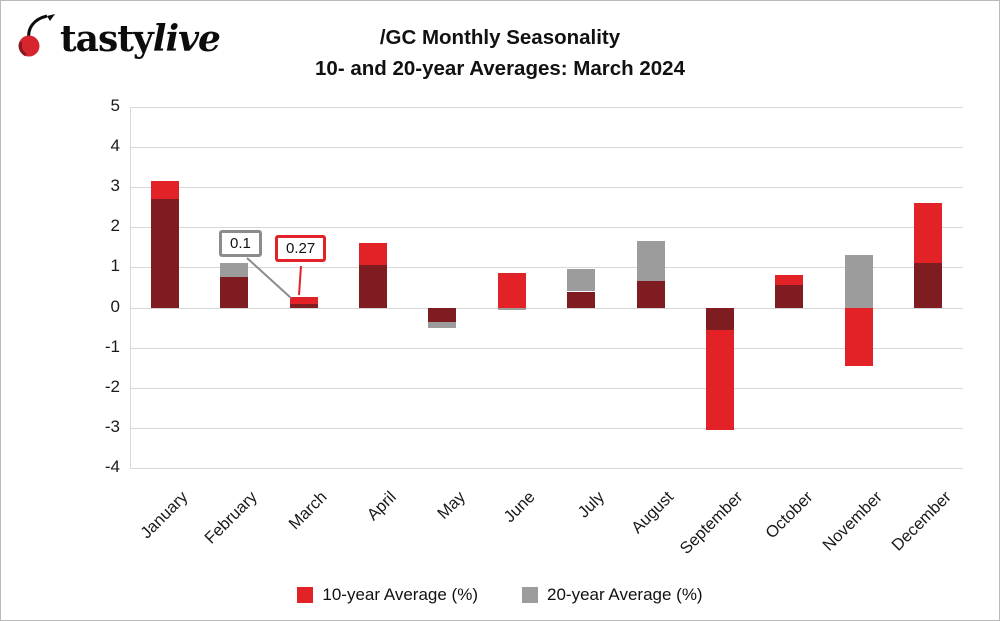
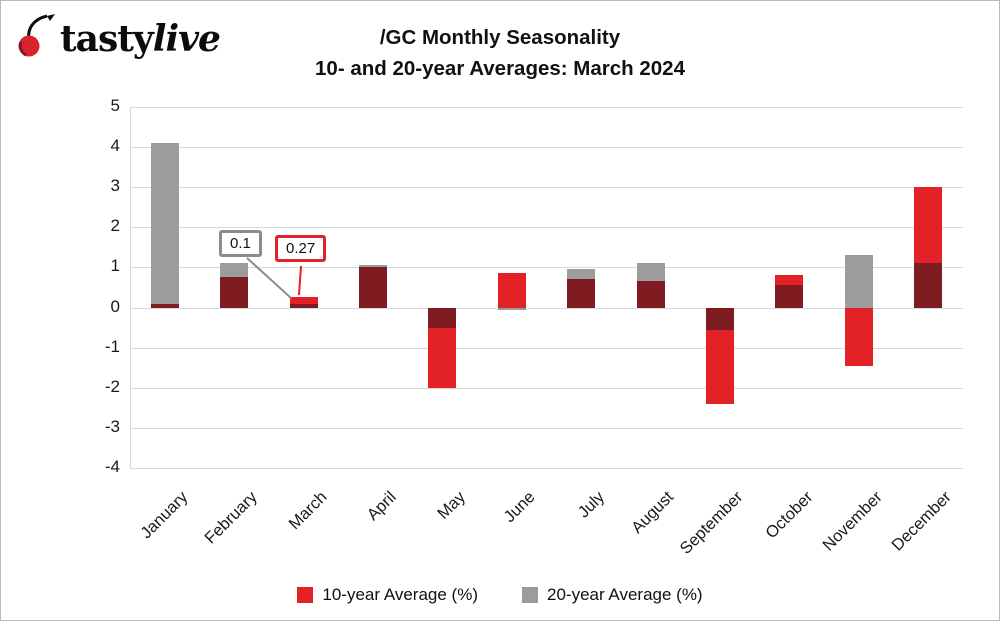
10-year Average (%)/January: 3.1 -> 0.1
20-year Average (%)/January: 2.7 -> 4.1
10-year Average (%)/April: 1.6 -> 1.0
10-year Average (%)/May: -0.3 -> -2.0
10-year Average (%)/July: 0.4 -> 0.7
20-year Average (%)/August: 1.6 -> 1.1
10-year Average (%)/September: -3.0 -> -2.4
10-year Average (%)/December: 2.6 -> 3.0
